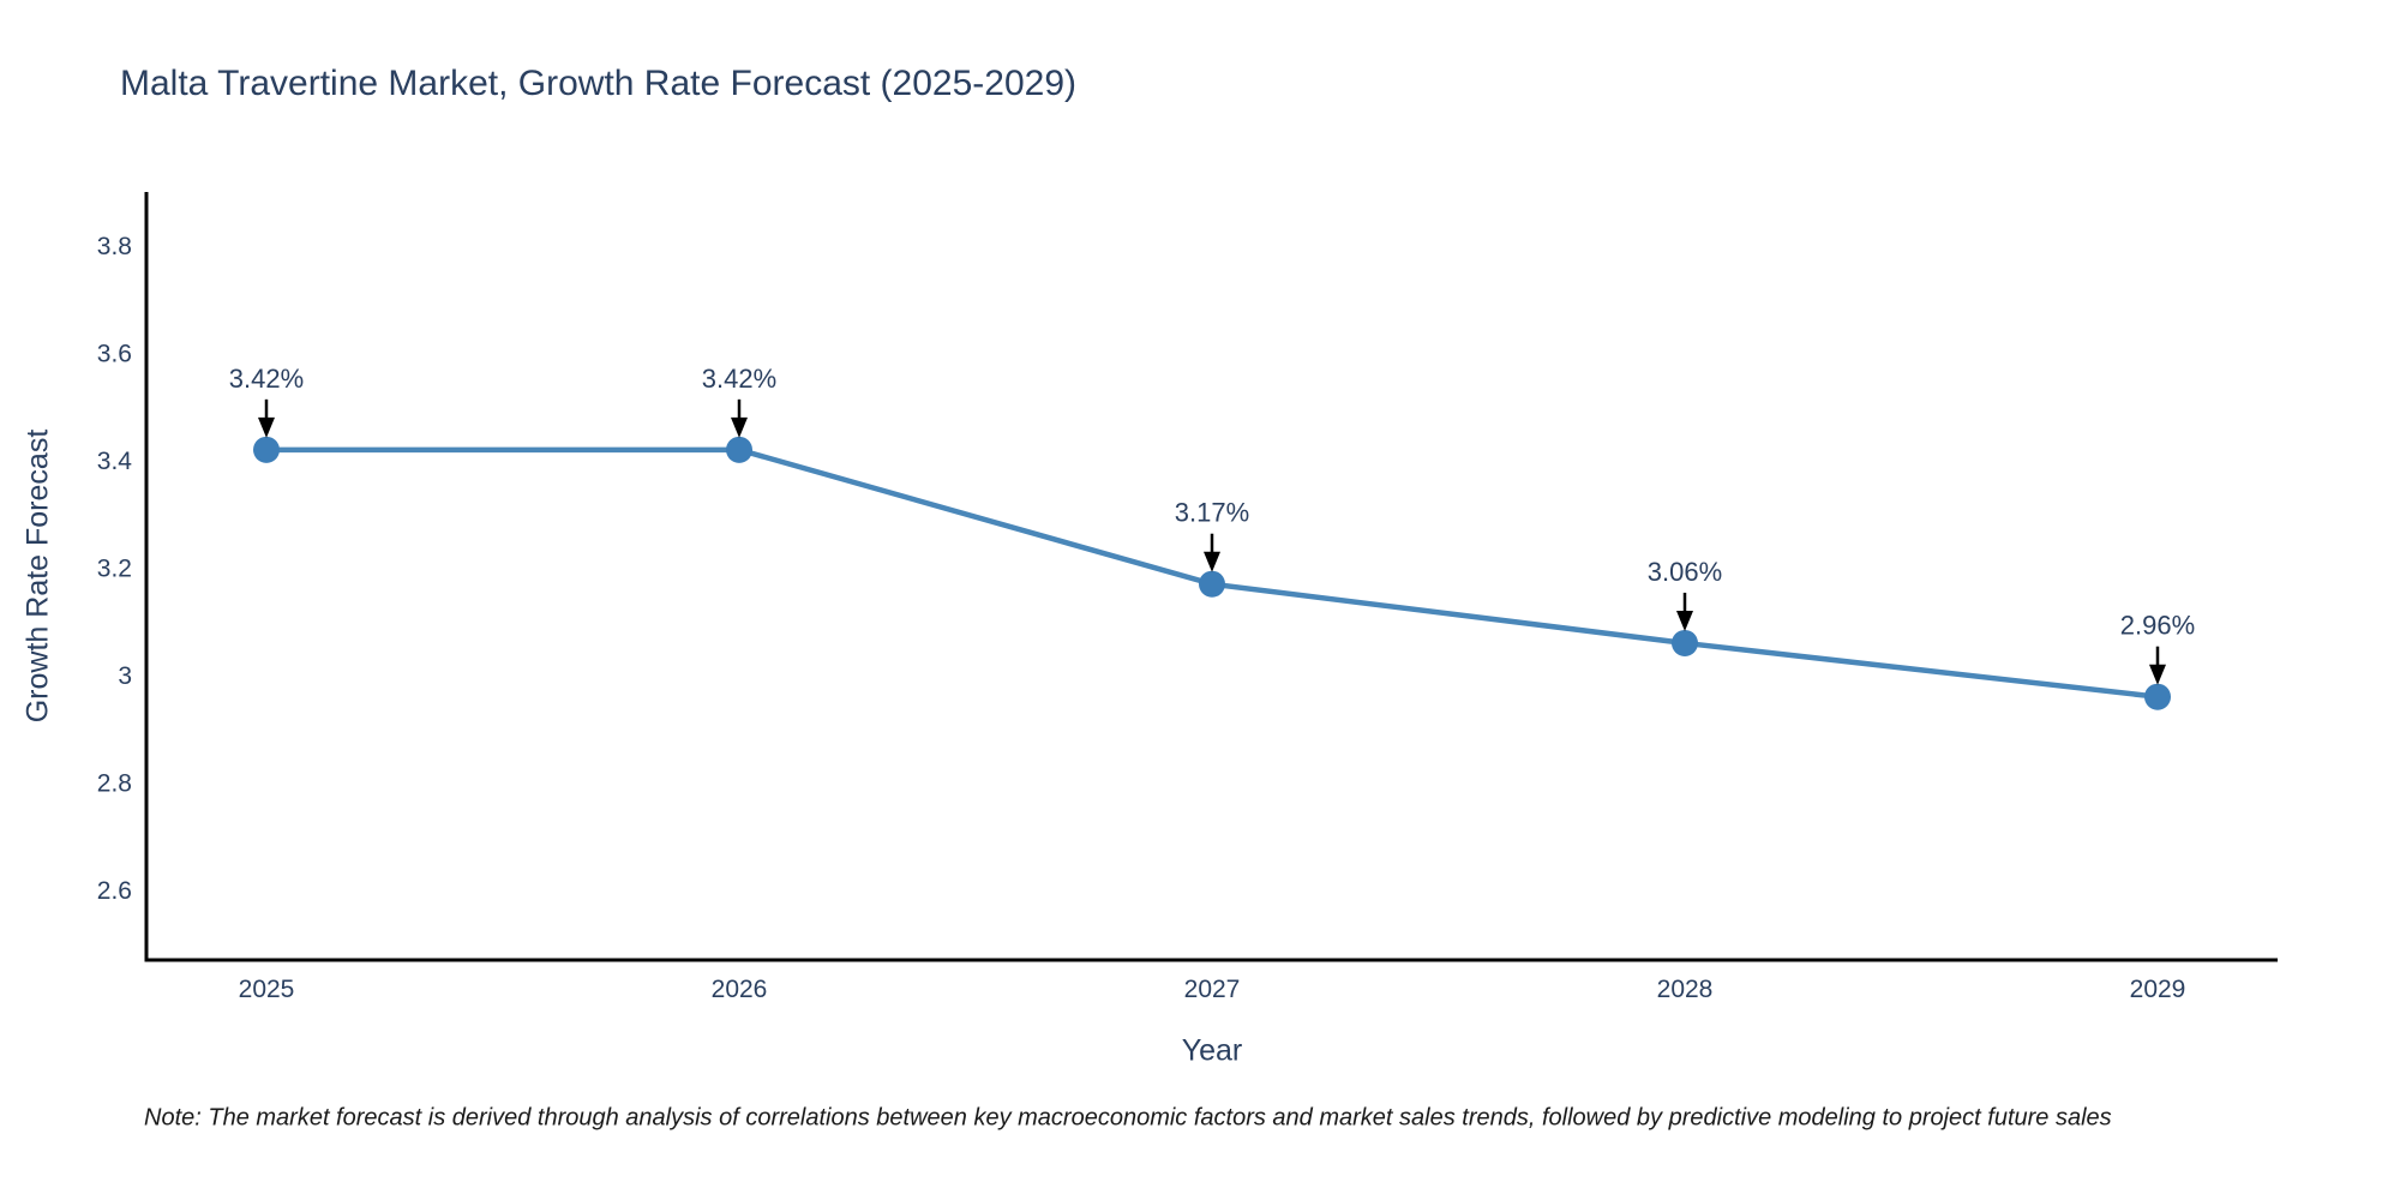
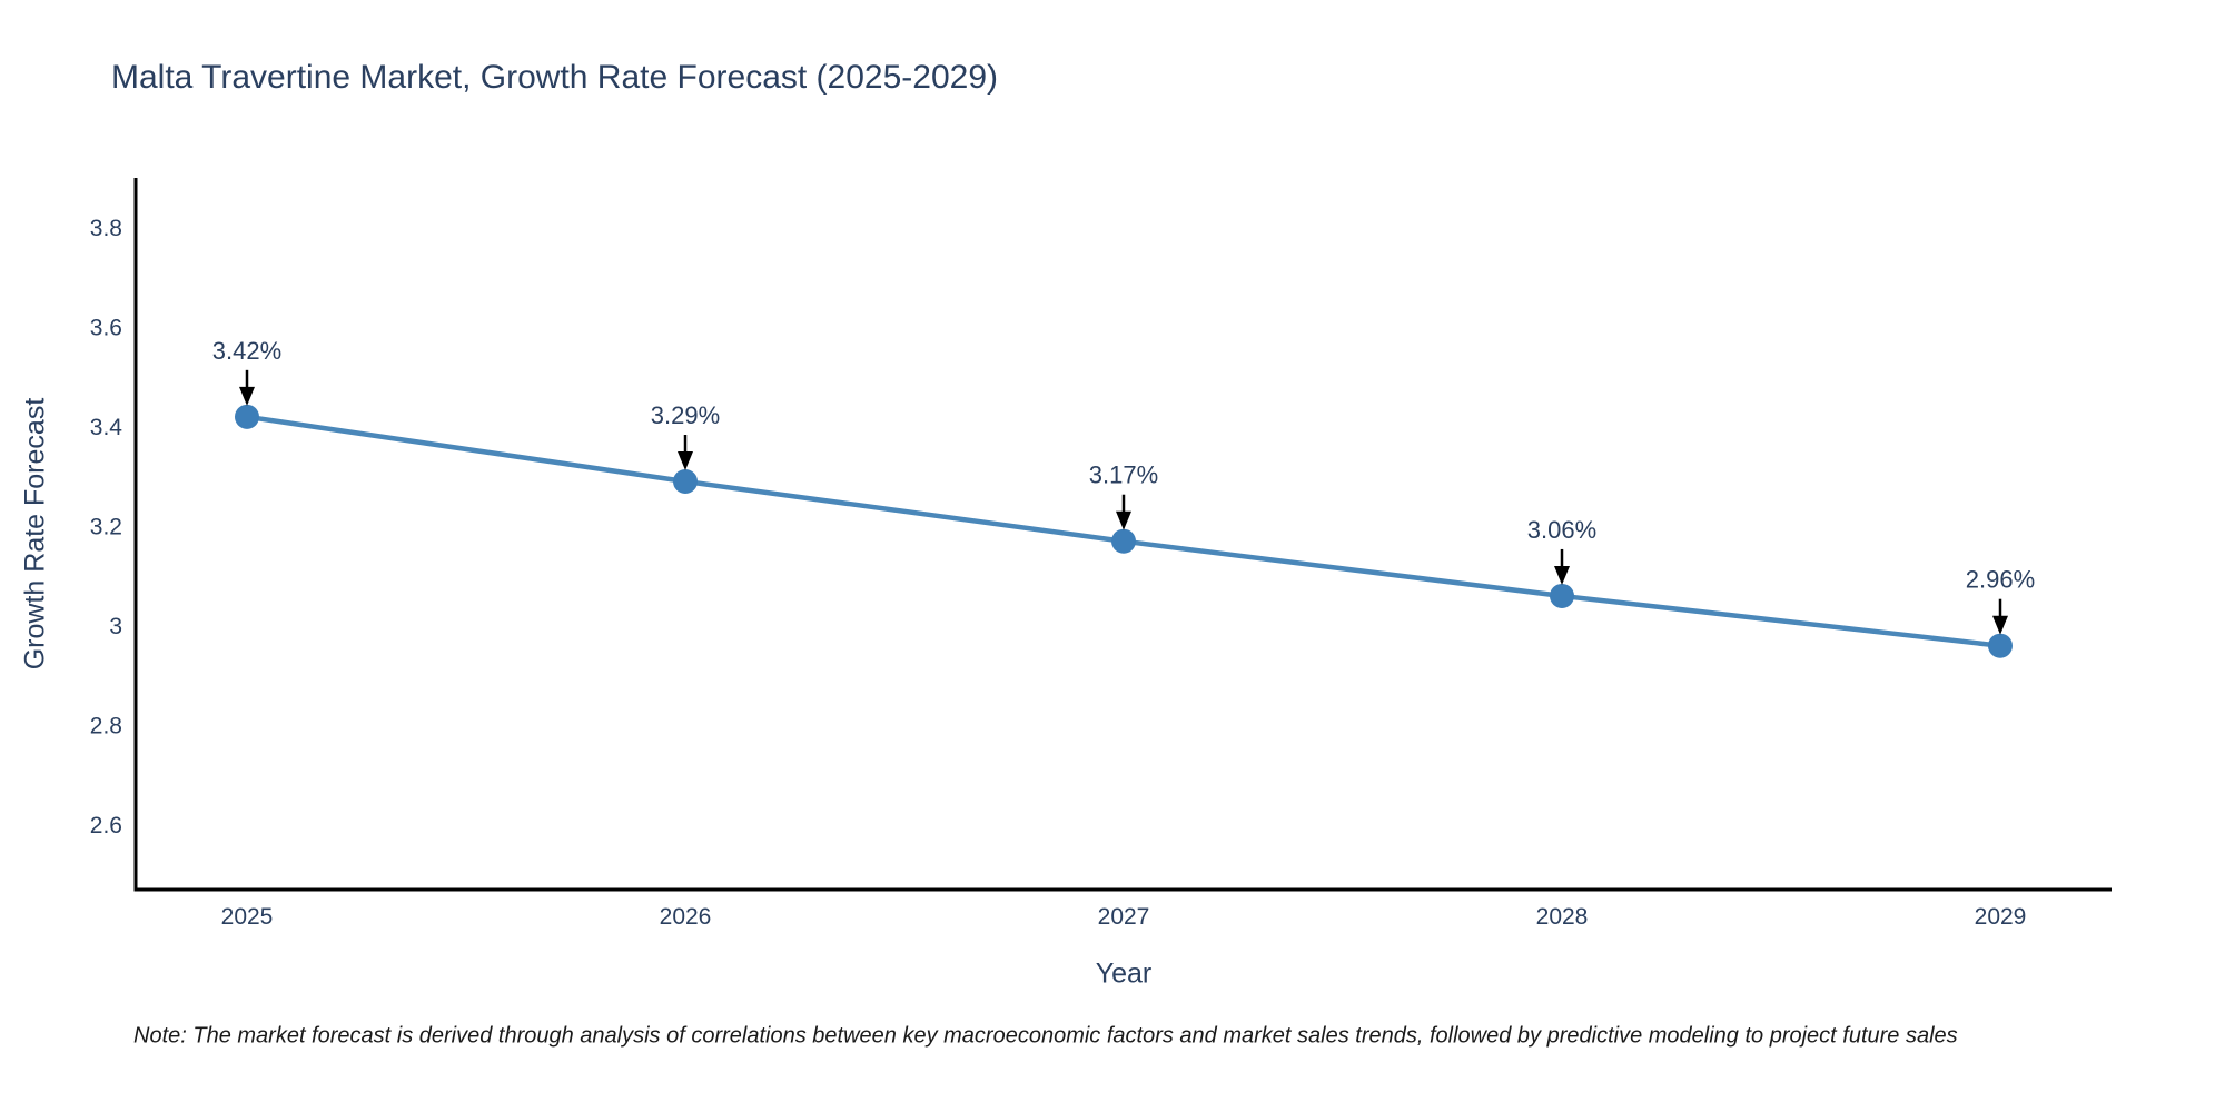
2026: 3.42% -> 3.29%
